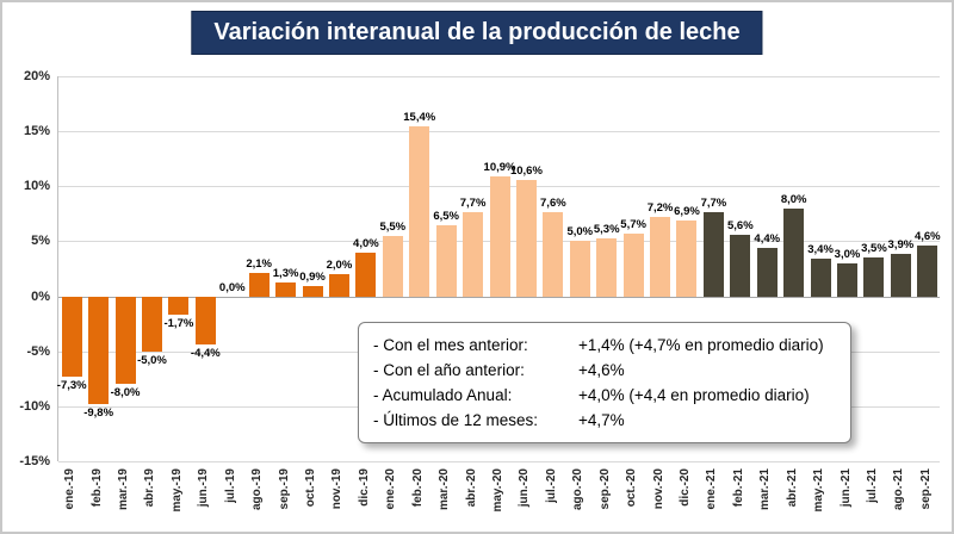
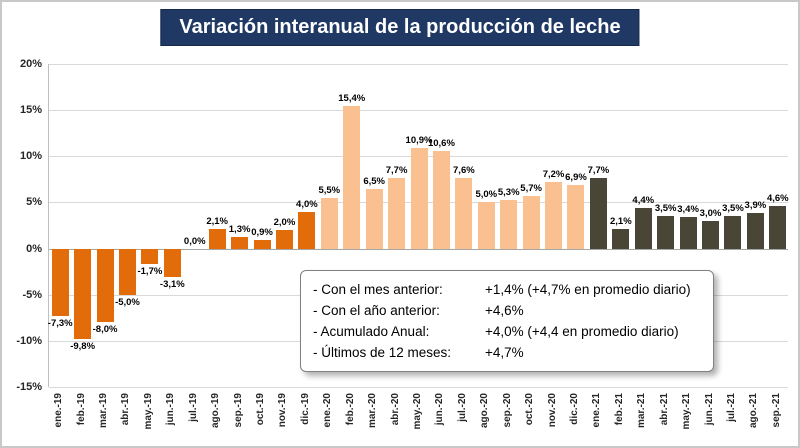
jun.-19: -4,4% -> -3,1%
feb.-21: 5,6% -> 2,1%
abr.-21: 8,0% -> 3,5%
